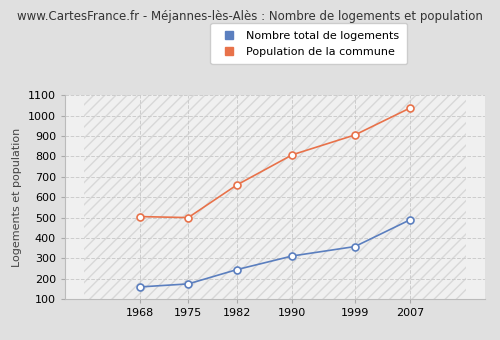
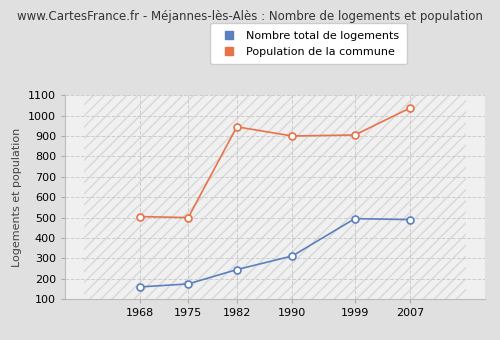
Population de la commune/1982: 660 -> 945
Population de la commune/1990: 808 -> 900
Nombre total de logements/1999: 358 -> 495
